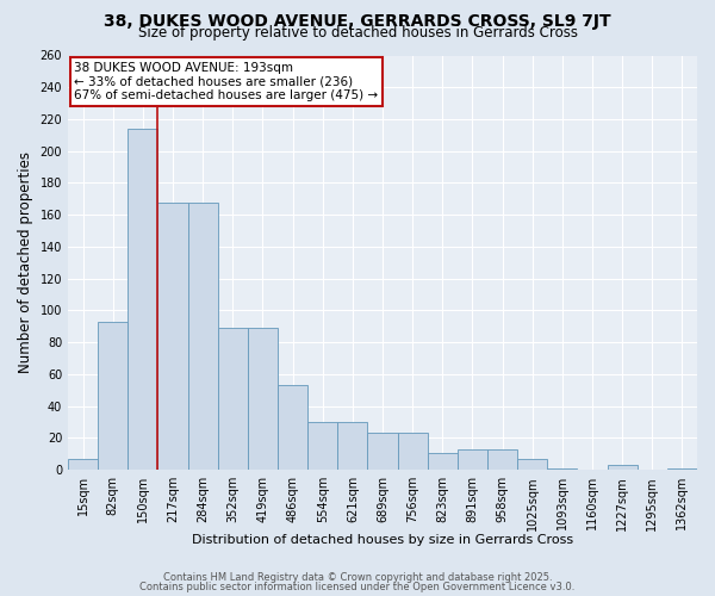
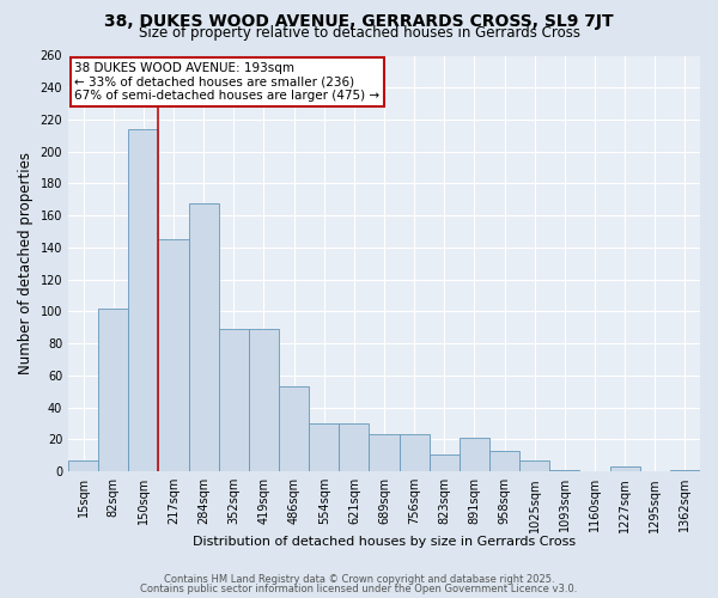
82sqm: 93 -> 102
217sqm: 168 -> 145
891sqm: 13 -> 21
